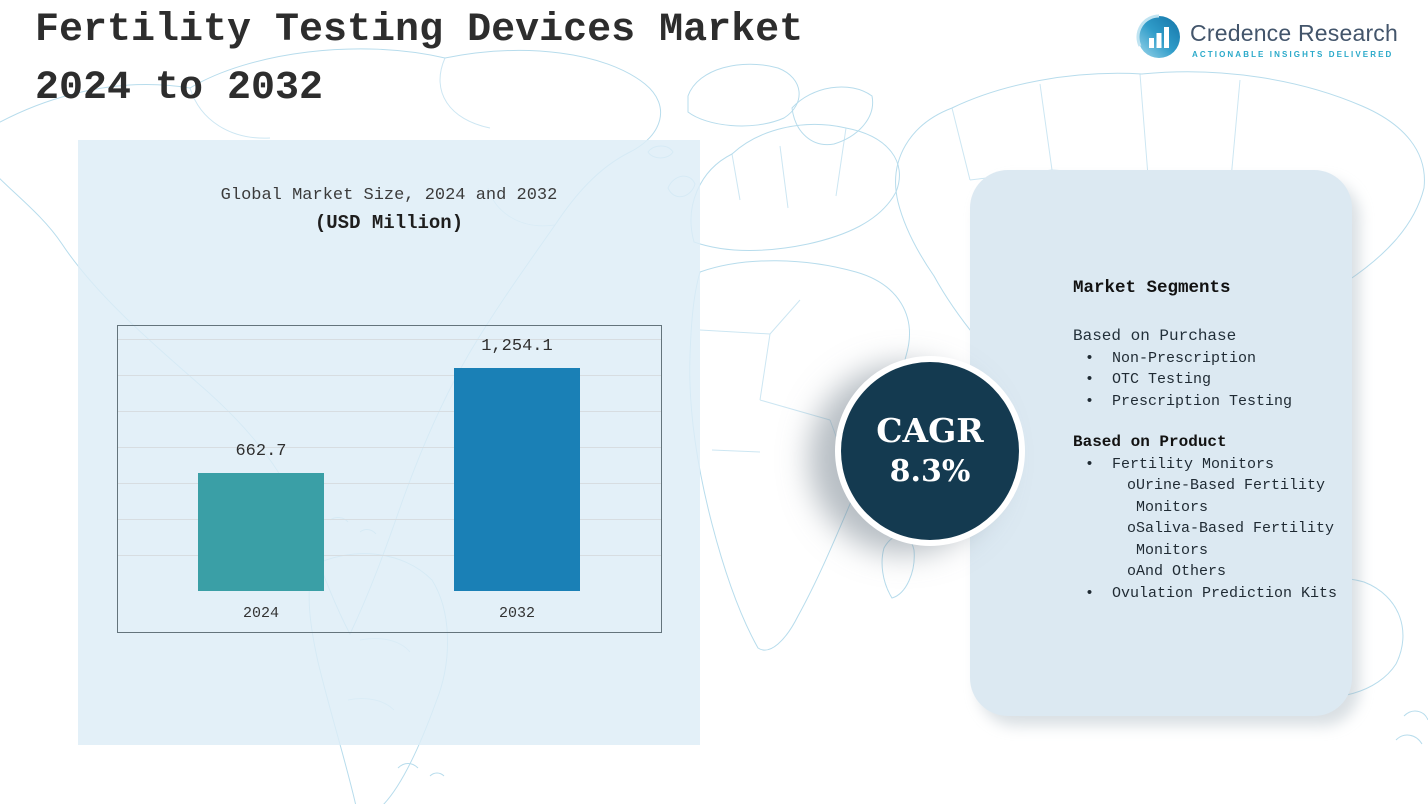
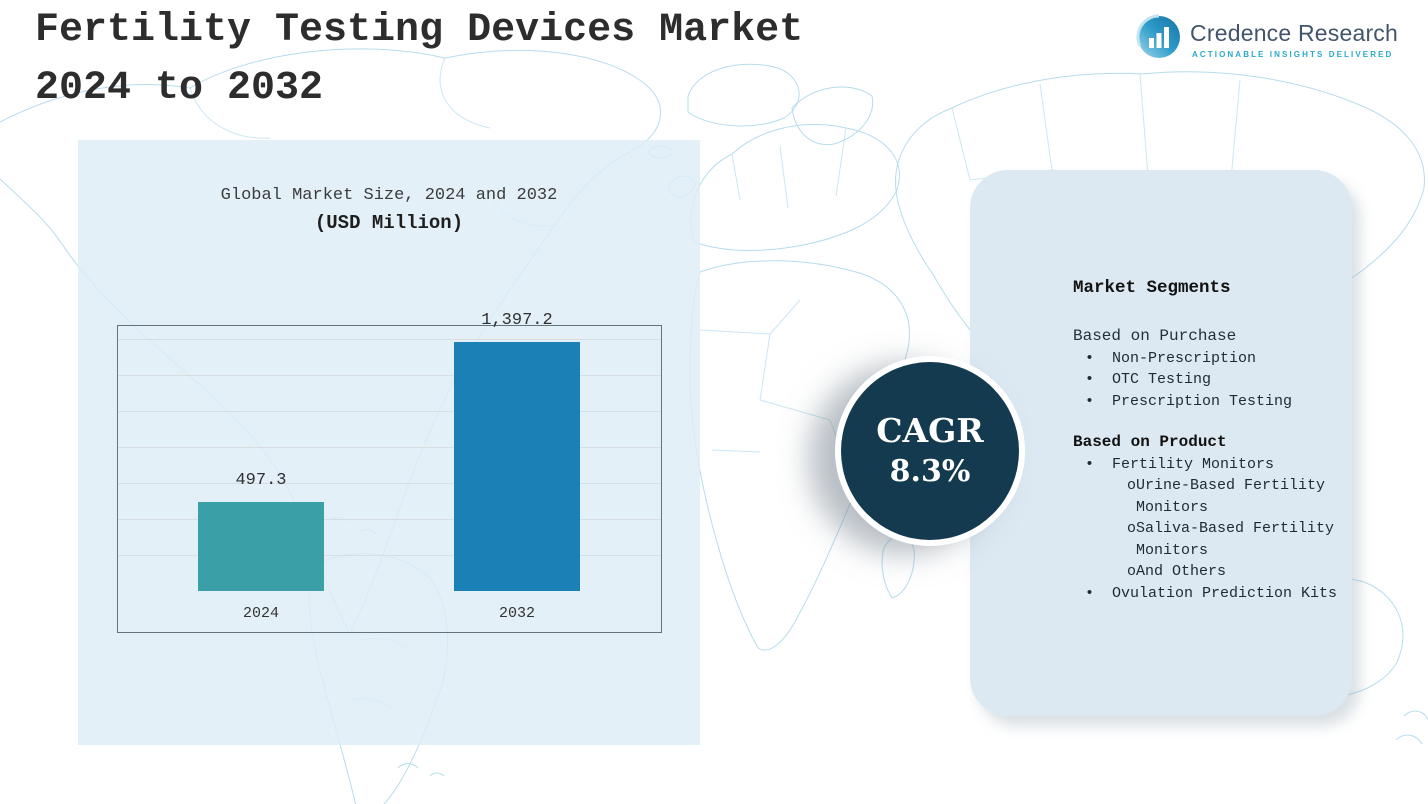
2024: 662.7 -> 497.3
2032: 1,254.1 -> 1,397.2
